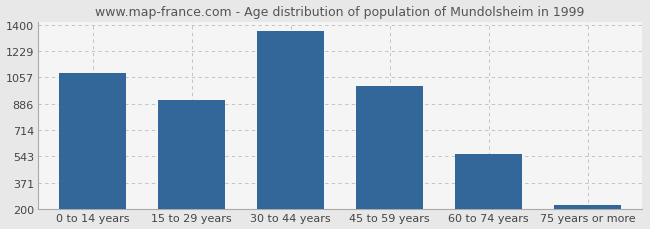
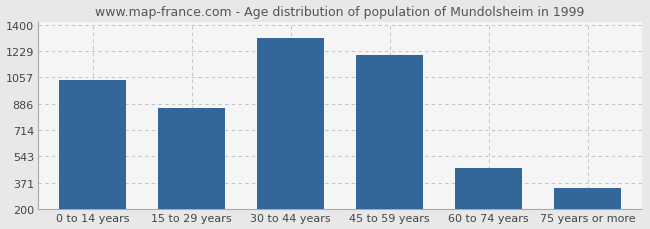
0 to 14 years: 1080 -> 1040
15 to 29 years: 910 -> 860
30 to 44 years: 1360 -> 1310
45 to 59 years: 1000 -> 1200
60 to 74 years: 560 -> 470
75 years or more: 230 -> 340
